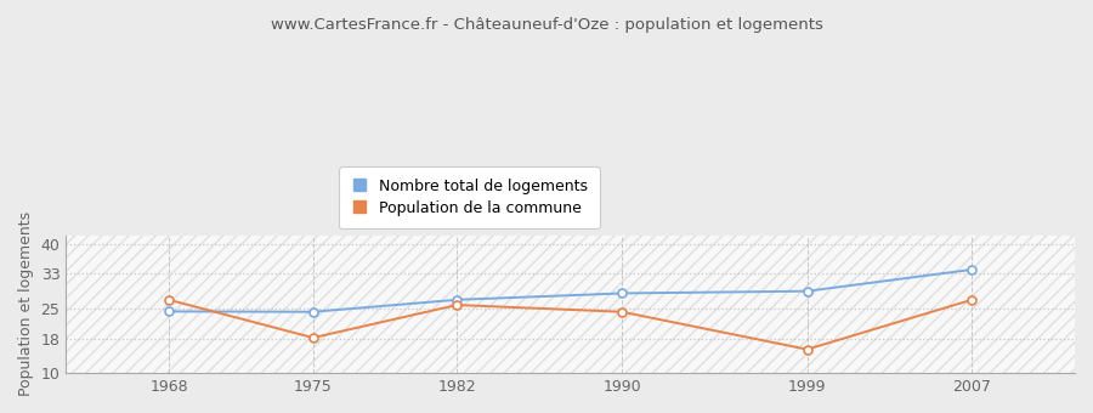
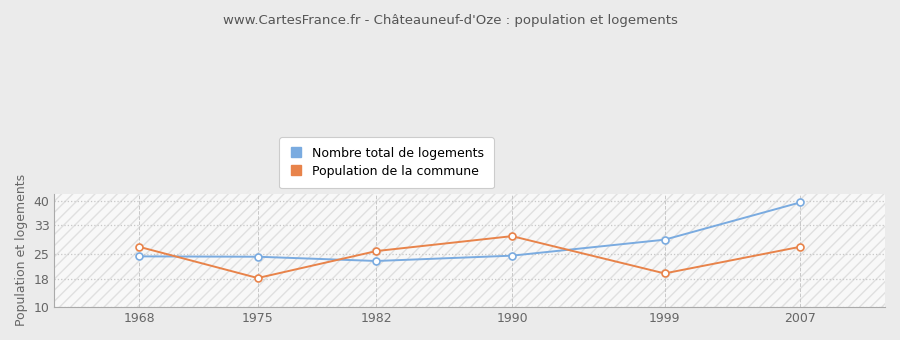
Nombre total de logements/1982: 27.0 -> 23.0
Nombre total de logements/1990: 28.5 -> 24.5
Population de la commune/1990: 24.2 -> 30.0
Population de la commune/1999: 15.5 -> 19.5
Nombre total de logements/2007: 34.0 -> 39.5
